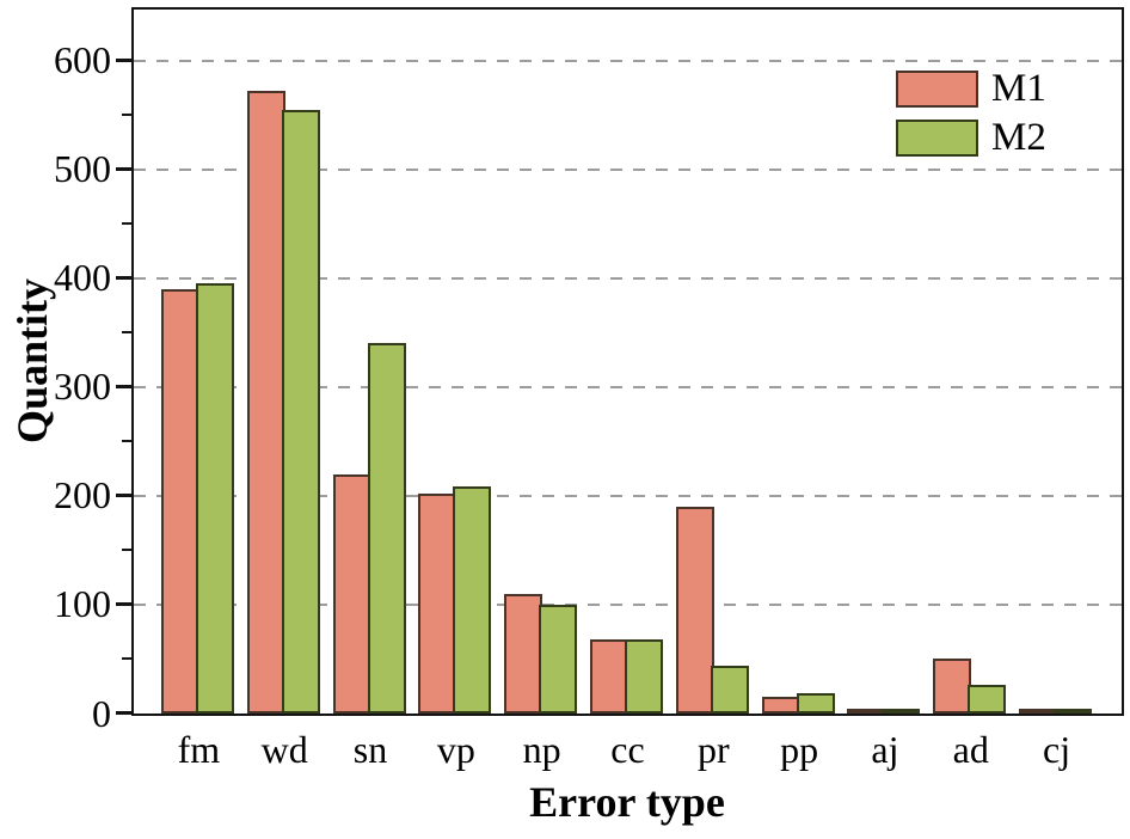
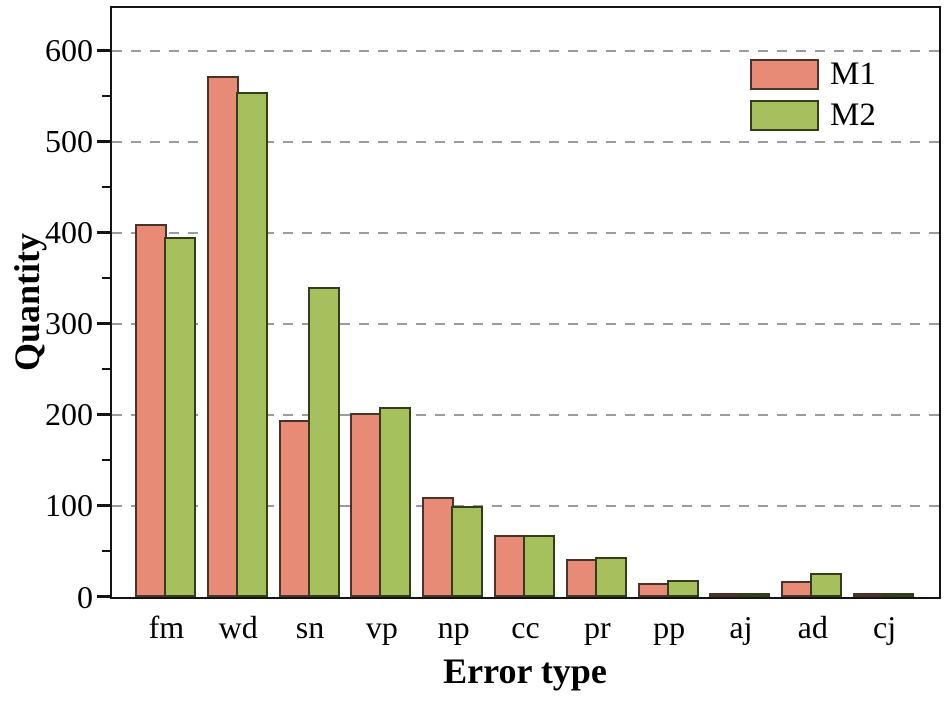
M1/fm: 390 -> 410
M1/sn: 220 -> 200
M1/pr: 190 -> 40
M1/ad: 50 -> 20
